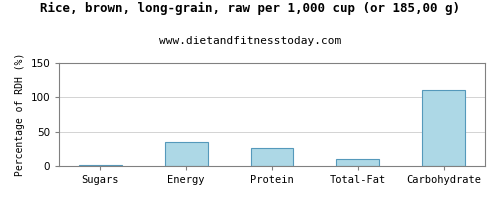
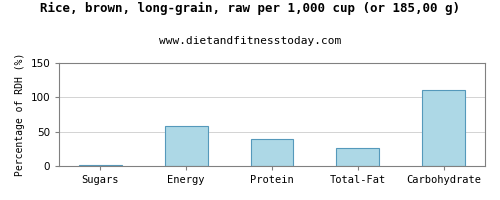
Energy: 35 -> 58
Protein: 26 -> 40
Total-Fat: 10 -> 26
